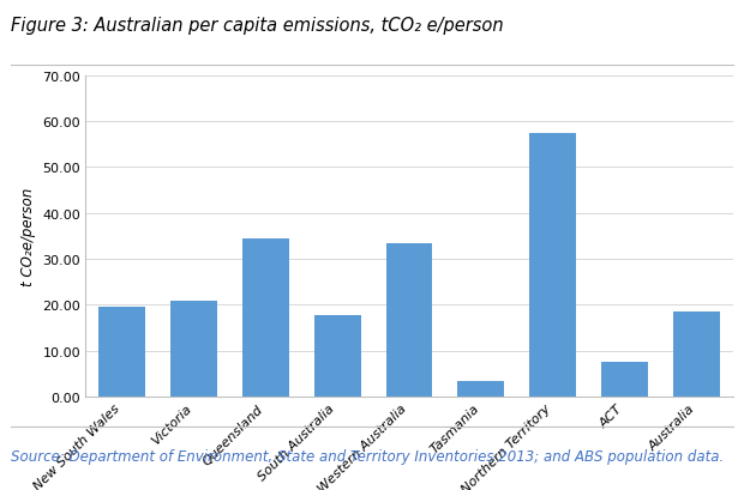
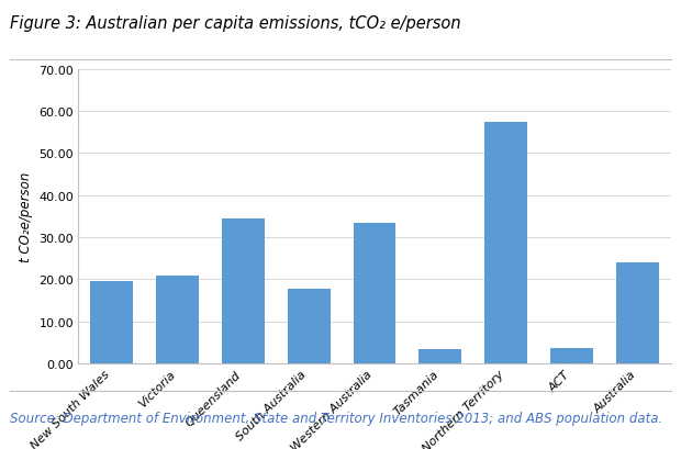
ACT: 7.5 -> 3.8
Australia: 18.5 -> 24.0
